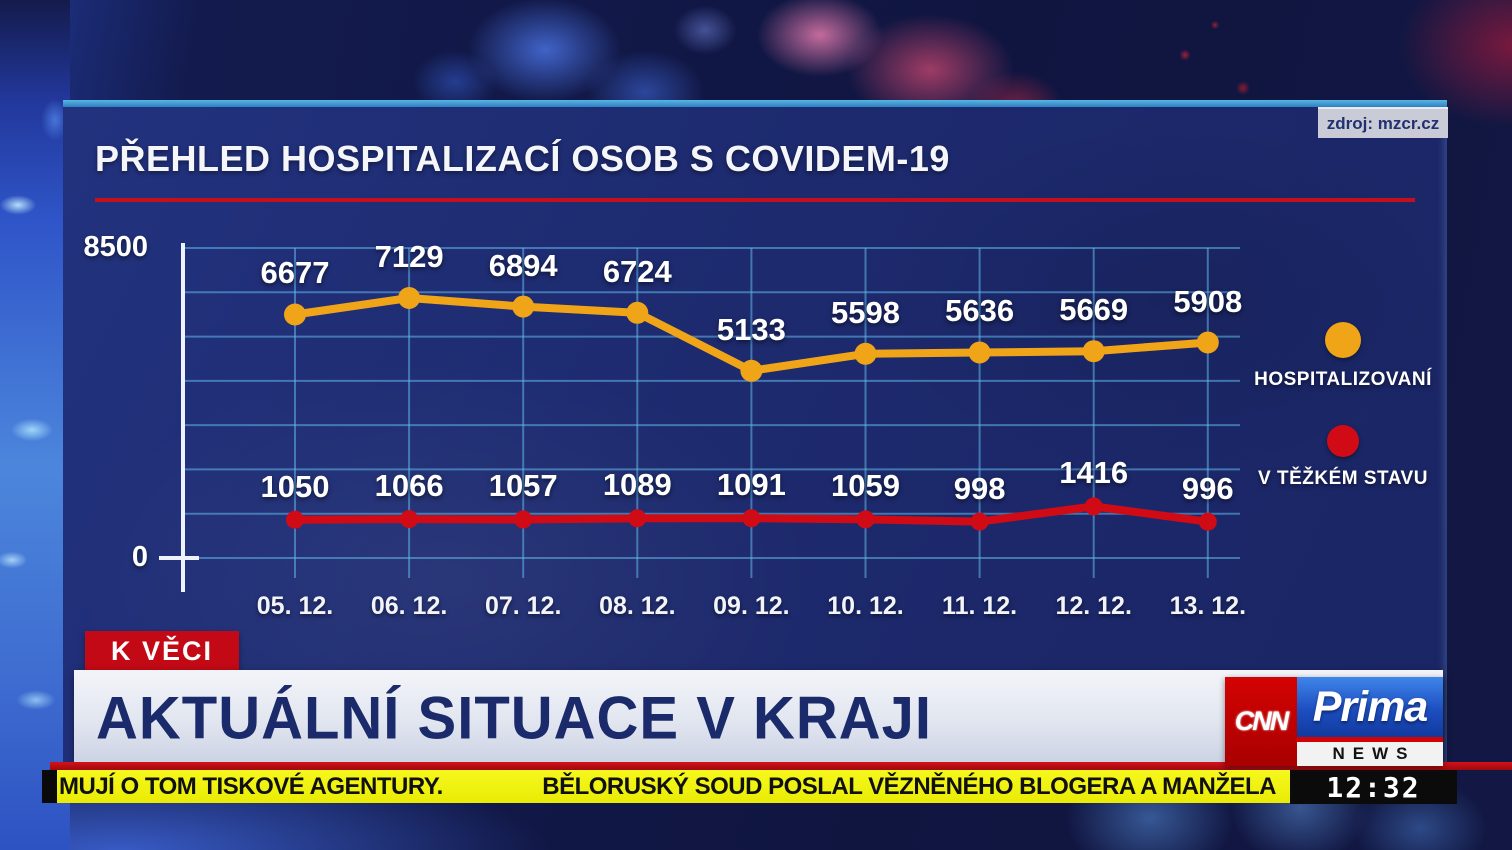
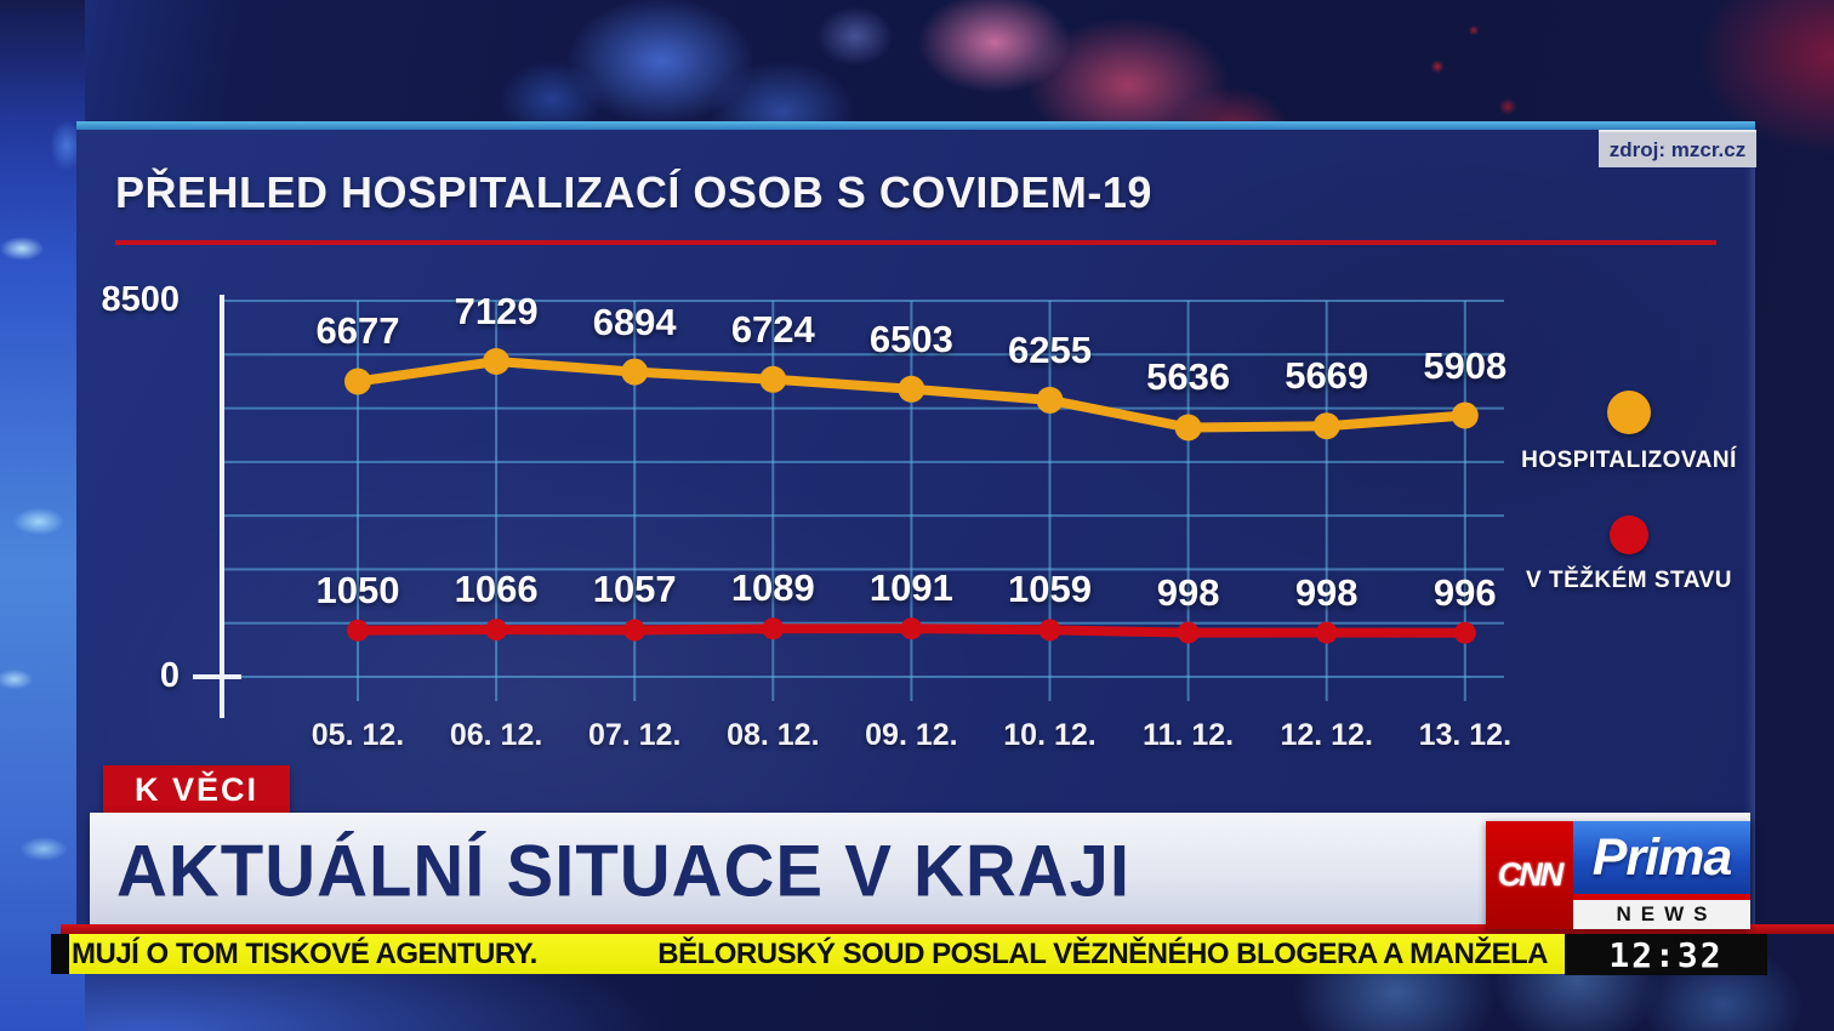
HOSPITALIZOVANÍ/09. 12.: 5133 -> 6503
HOSPITALIZOVANÍ/10. 12.: 5598 -> 6255
V TĚŽKÉM STAVU/12. 12.: 1416 -> 998
